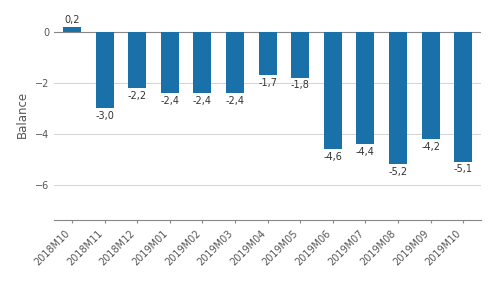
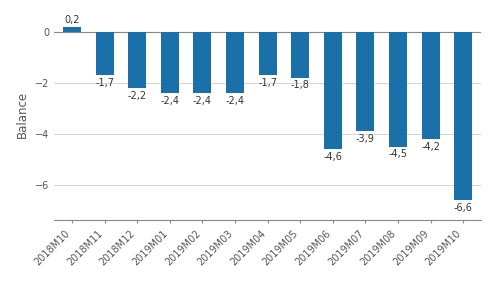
2018M11: -3,0 -> -1,7
2019M07: -4,4 -> -3,9
2019M08: -5,2 -> -4,5
2019M10: -5,1 -> -6,6
